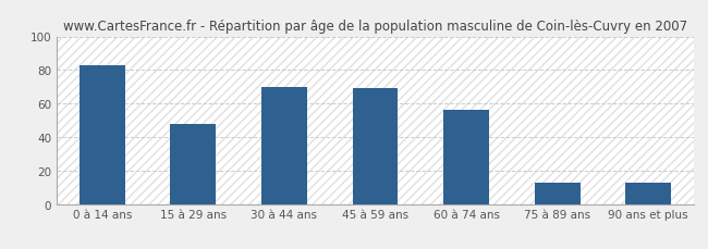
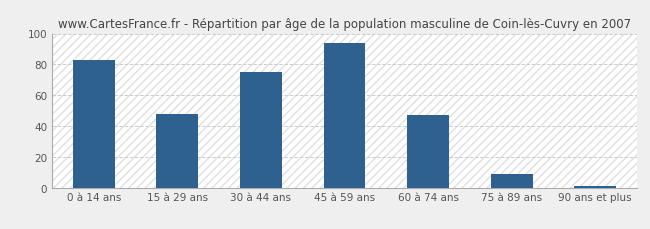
30 à 44 ans: 70 -> 75
45 à 59 ans: 69 -> 94
60 à 74 ans: 56 -> 47
75 à 89 ans: 13 -> 9
90 ans et plus: 13 -> 1
